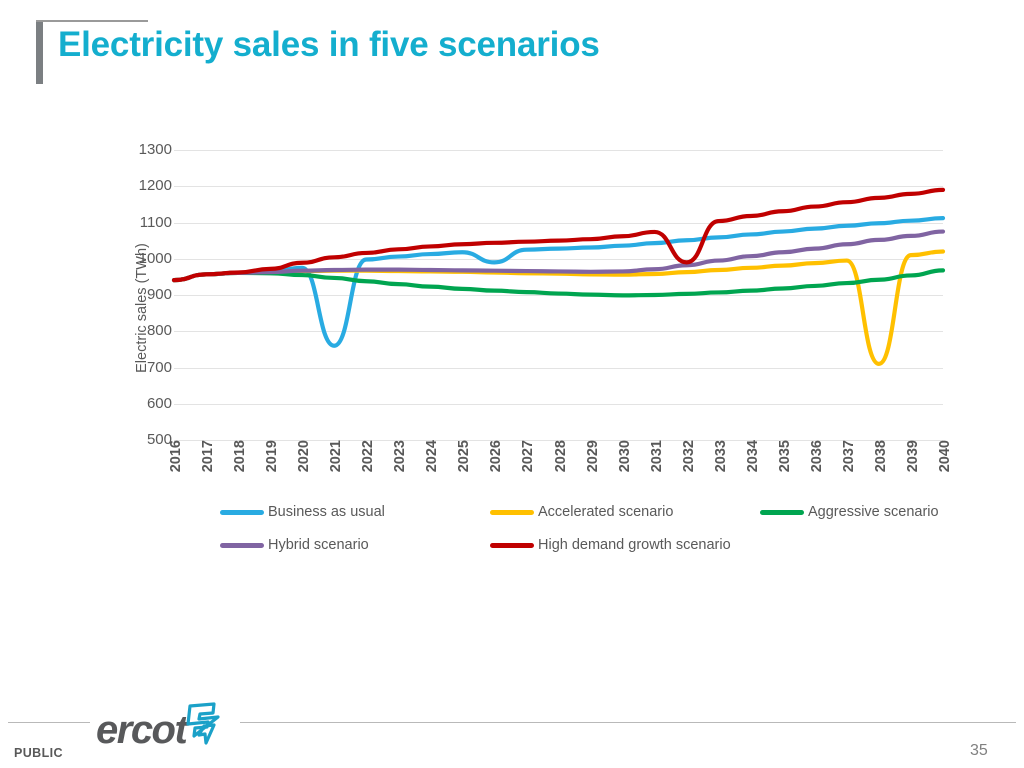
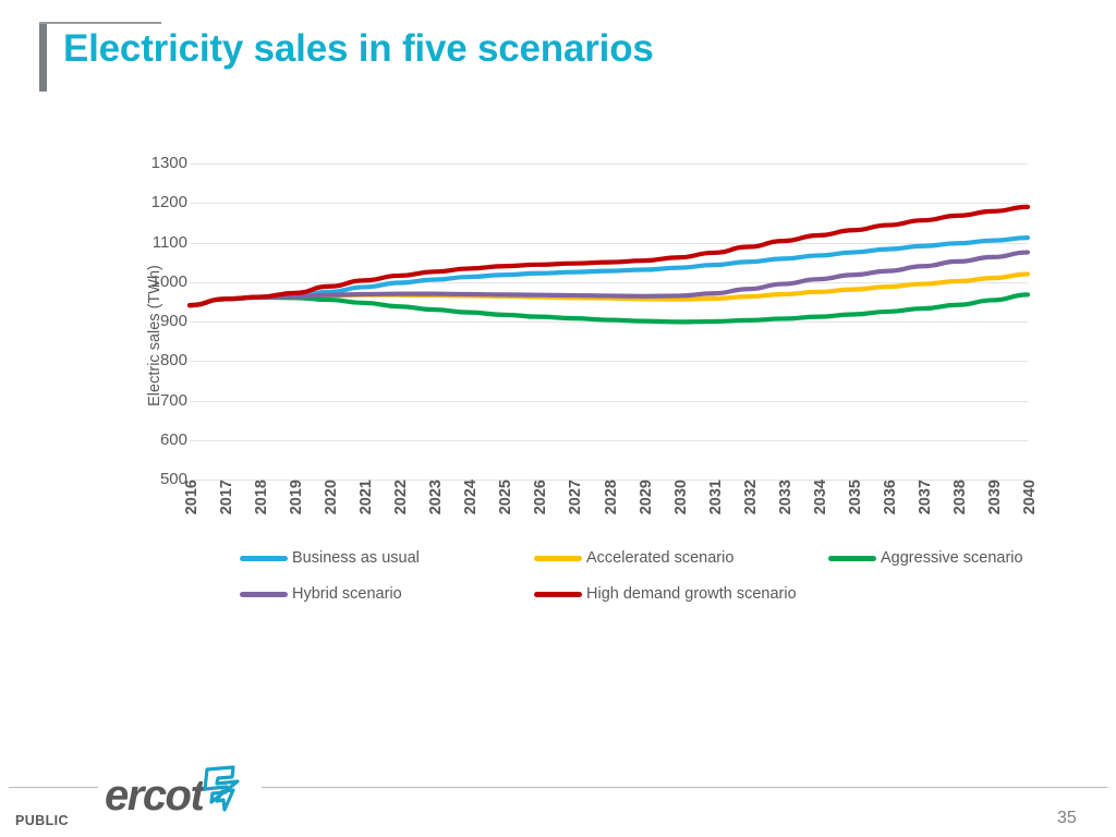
Business as usual/2021: 760 -> 990
Business as usual/2026: 990 -> 1020
High demand growth scenario/2032: 990 -> 1090
Accelerated scenario/2038: 710 -> 1000
